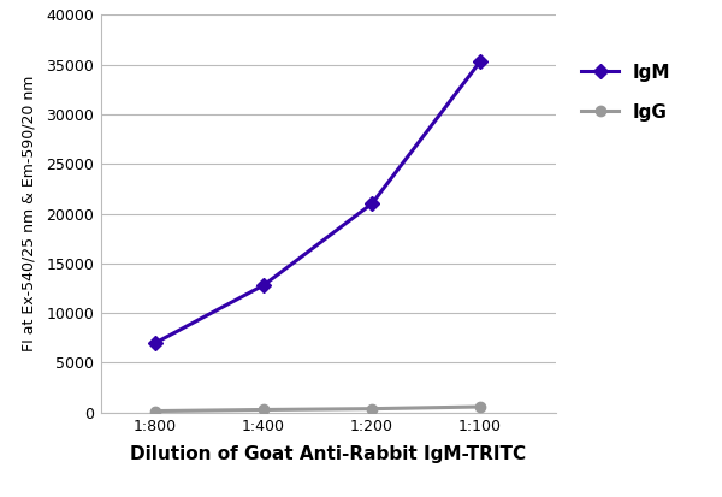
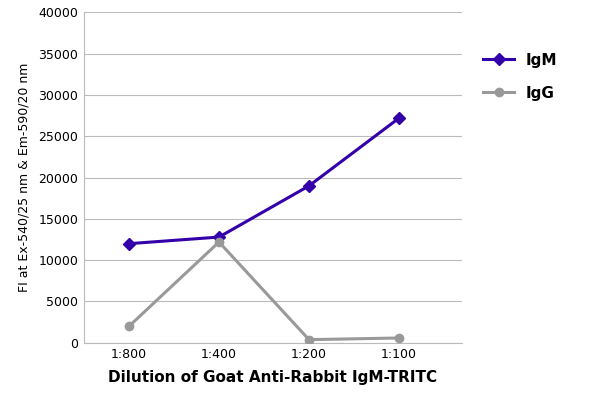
IgM/1:800: 7000 -> 12000
IgG/1:800: 200 -> 2000
IgG/1:400: 300 -> 12200
IgM/1:200: 21000 -> 19000
IgM/1:100: 35300 -> 27200
